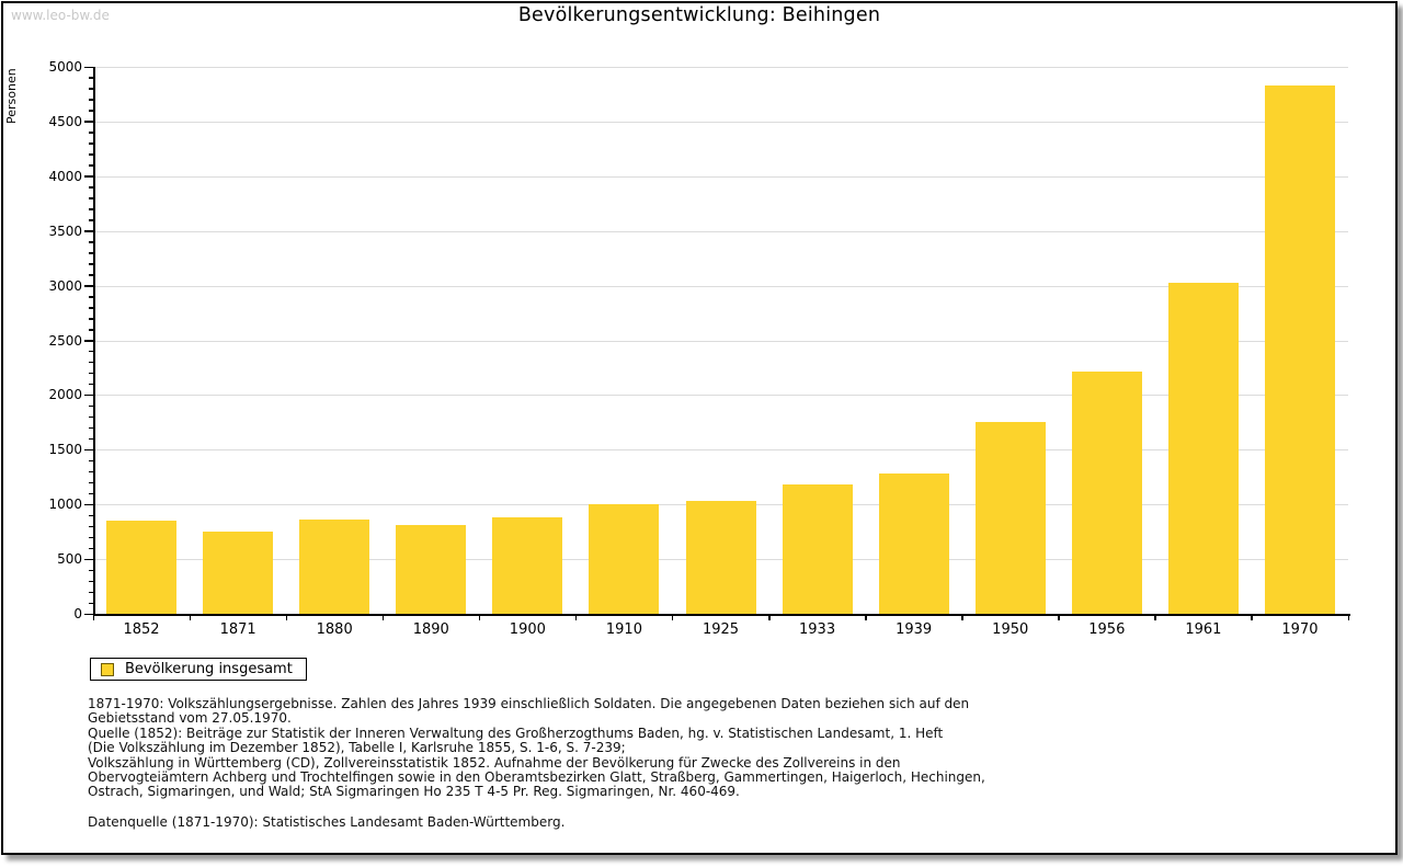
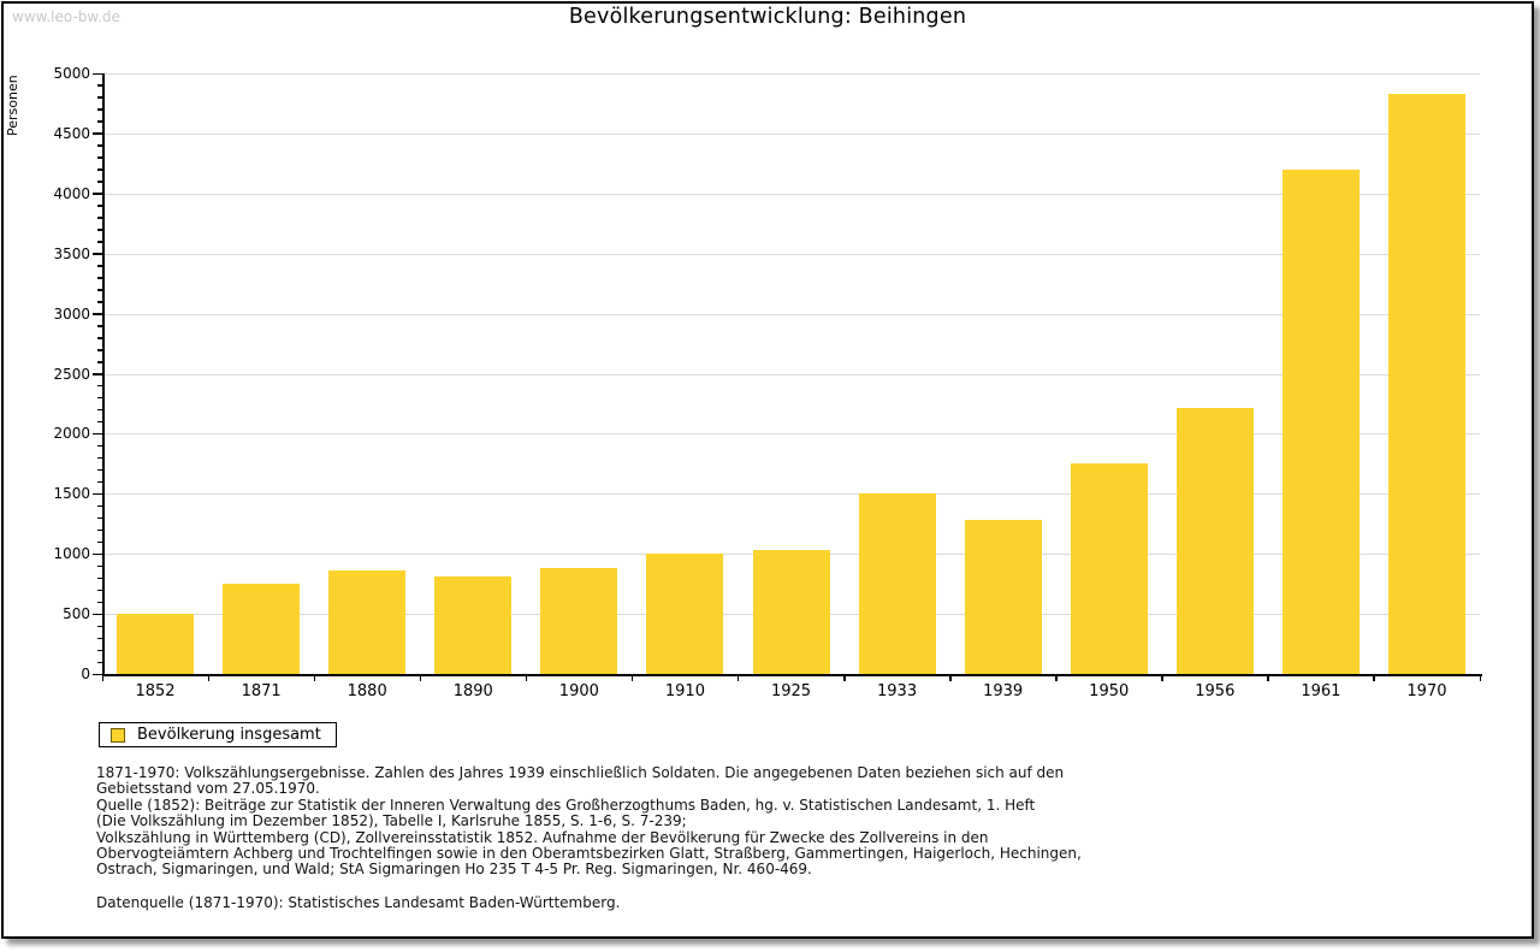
1852: 900 -> 500
1933: 1200 -> 1500
1961: 3000 -> 4200
